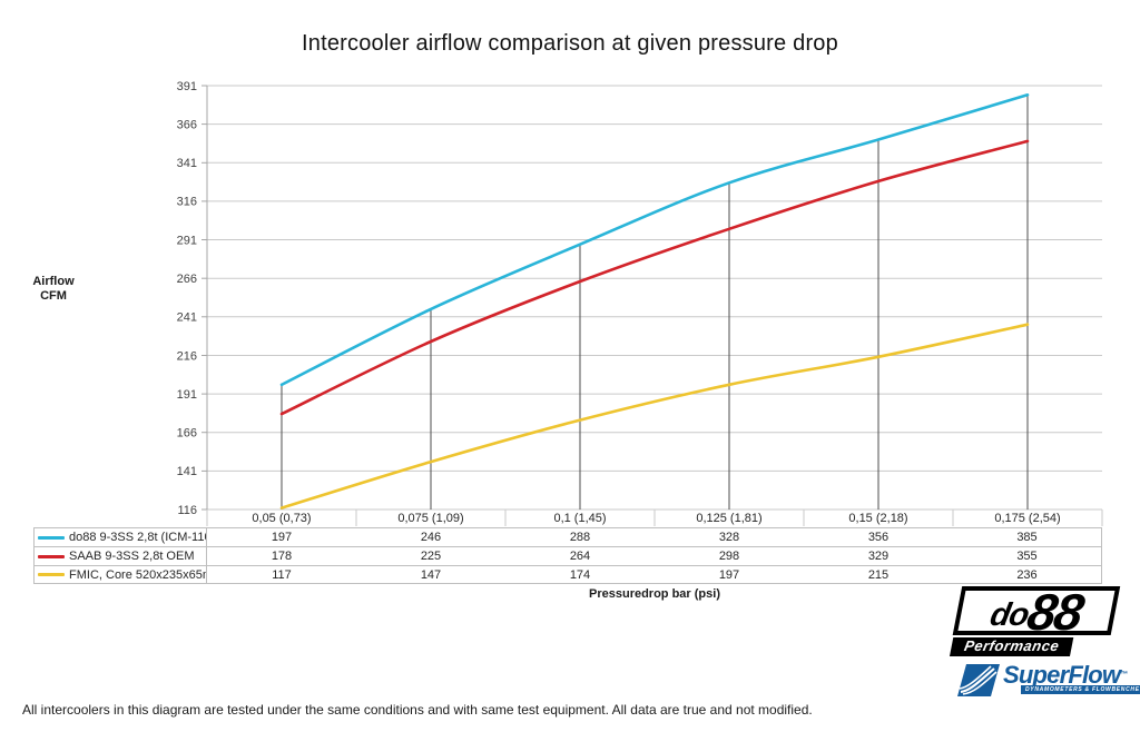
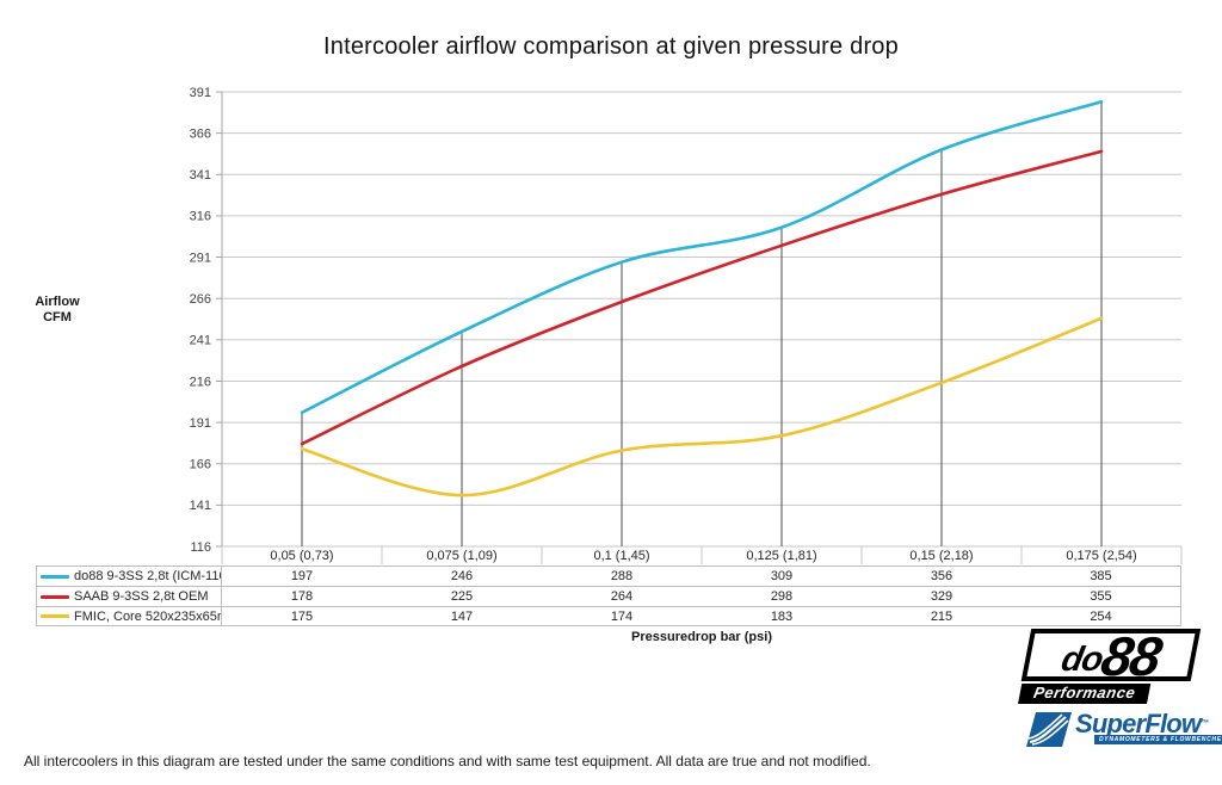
FMIC, Core 520x235x65mm/0,05 (0,73): 117 -> 175
do88 9-3SS 2,8t (ICM-110)/0,125 (1,81): 328 -> 309
FMIC, Core 520x235x65mm/0,125 (1,81): 197 -> 183
FMIC, Core 520x235x65mm/0,175 (2,54): 236 -> 254
